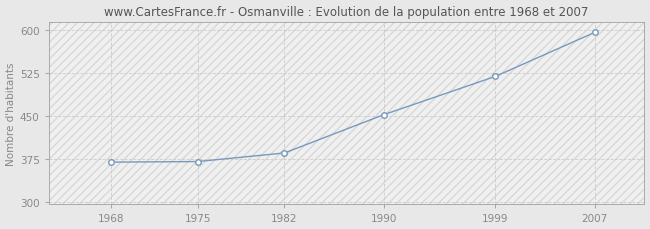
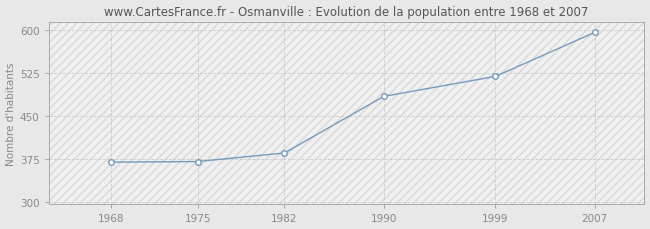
1990: 452 -> 484
